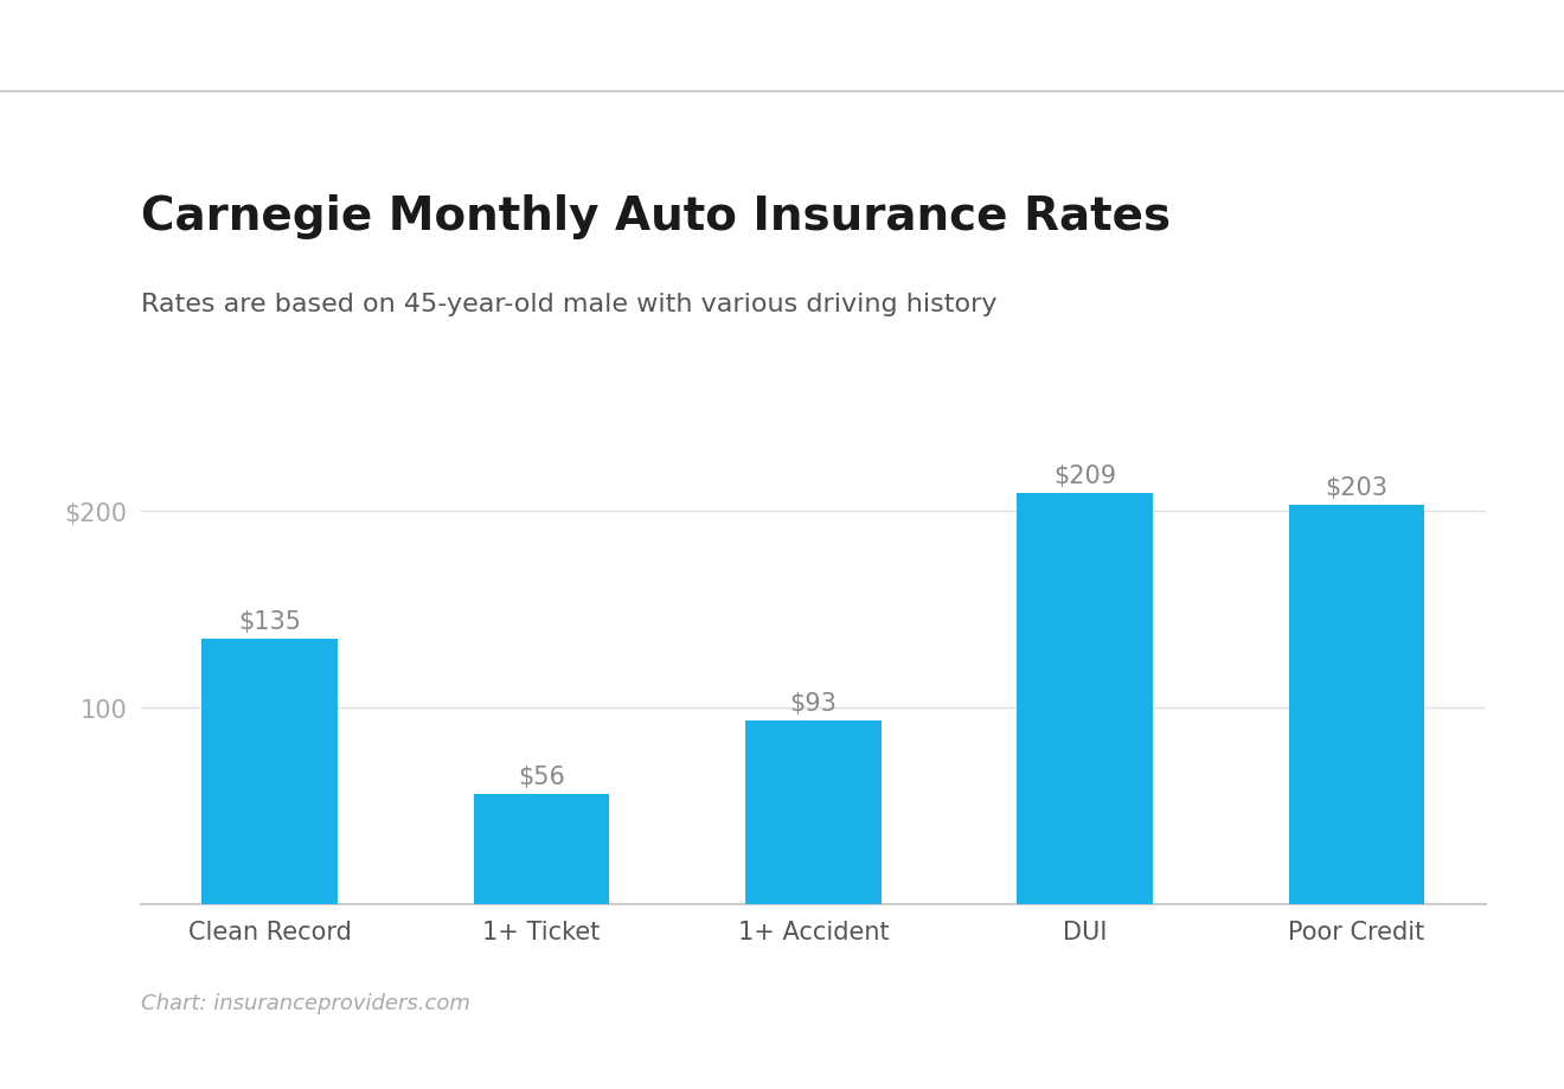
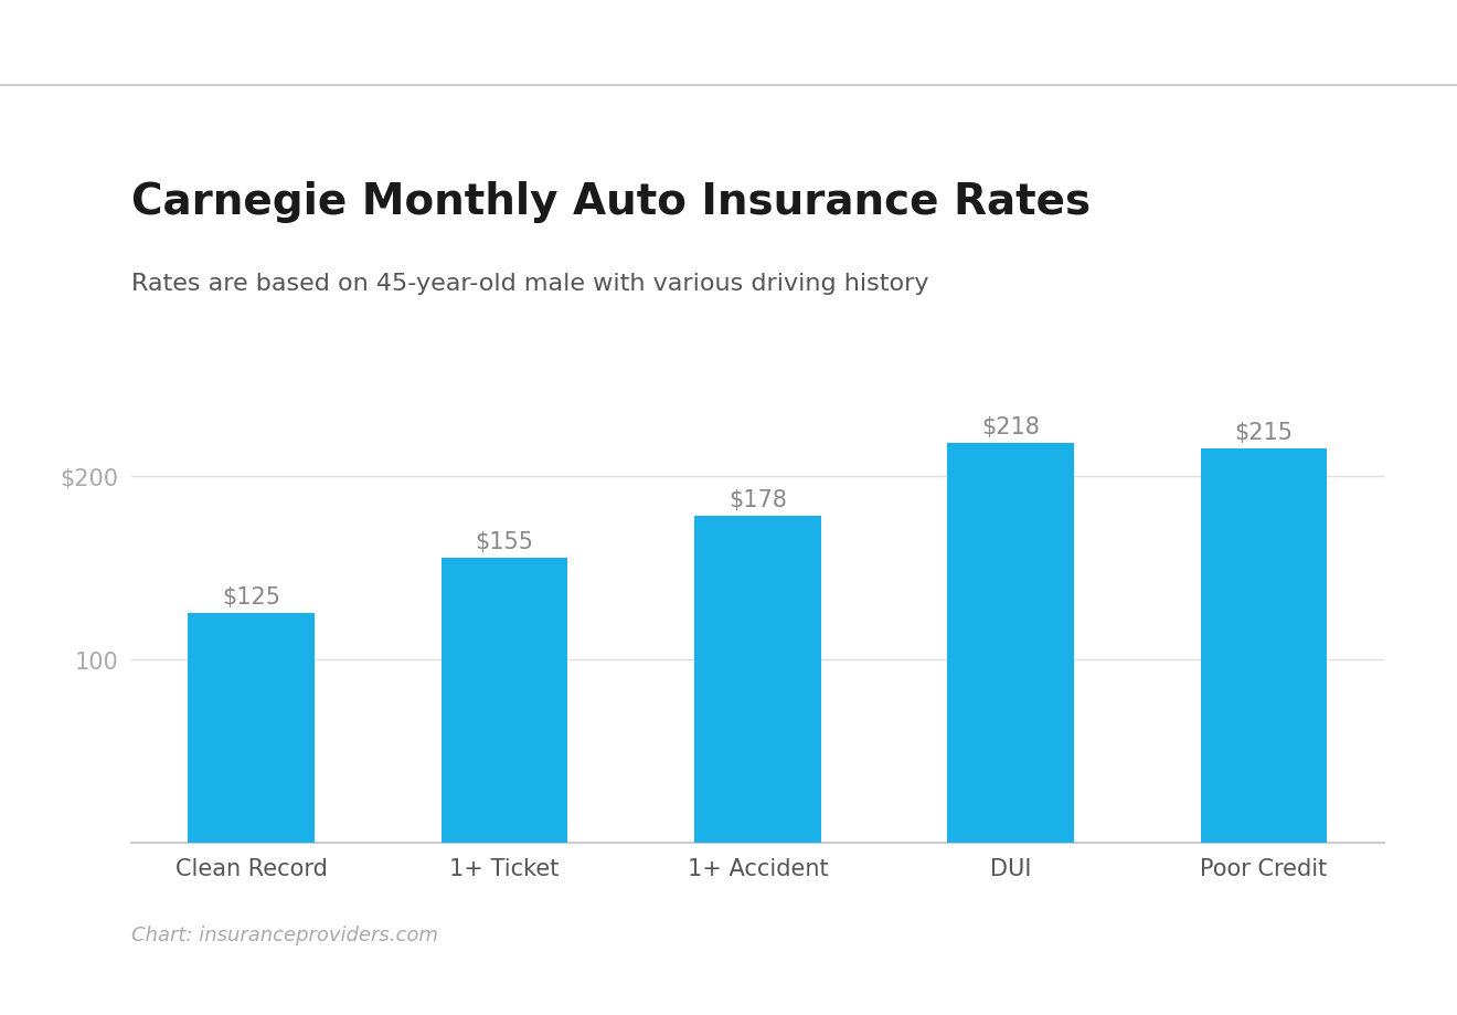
Clean Record: $135 -> $125
1+ Ticket: $56 -> $155
1+ Accident: $93 -> $178
DUI: $209 -> $218
Poor Credit: $203 -> $215
